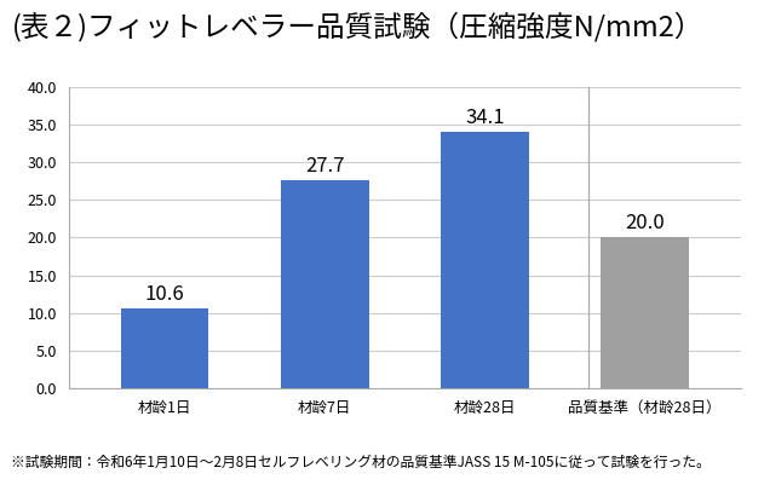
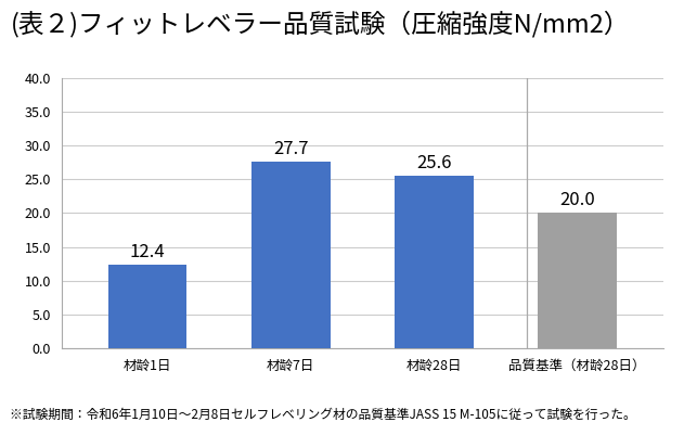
材龄1日: 10.6 -> 12.4
材龄28日: 34.1 -> 25.6
